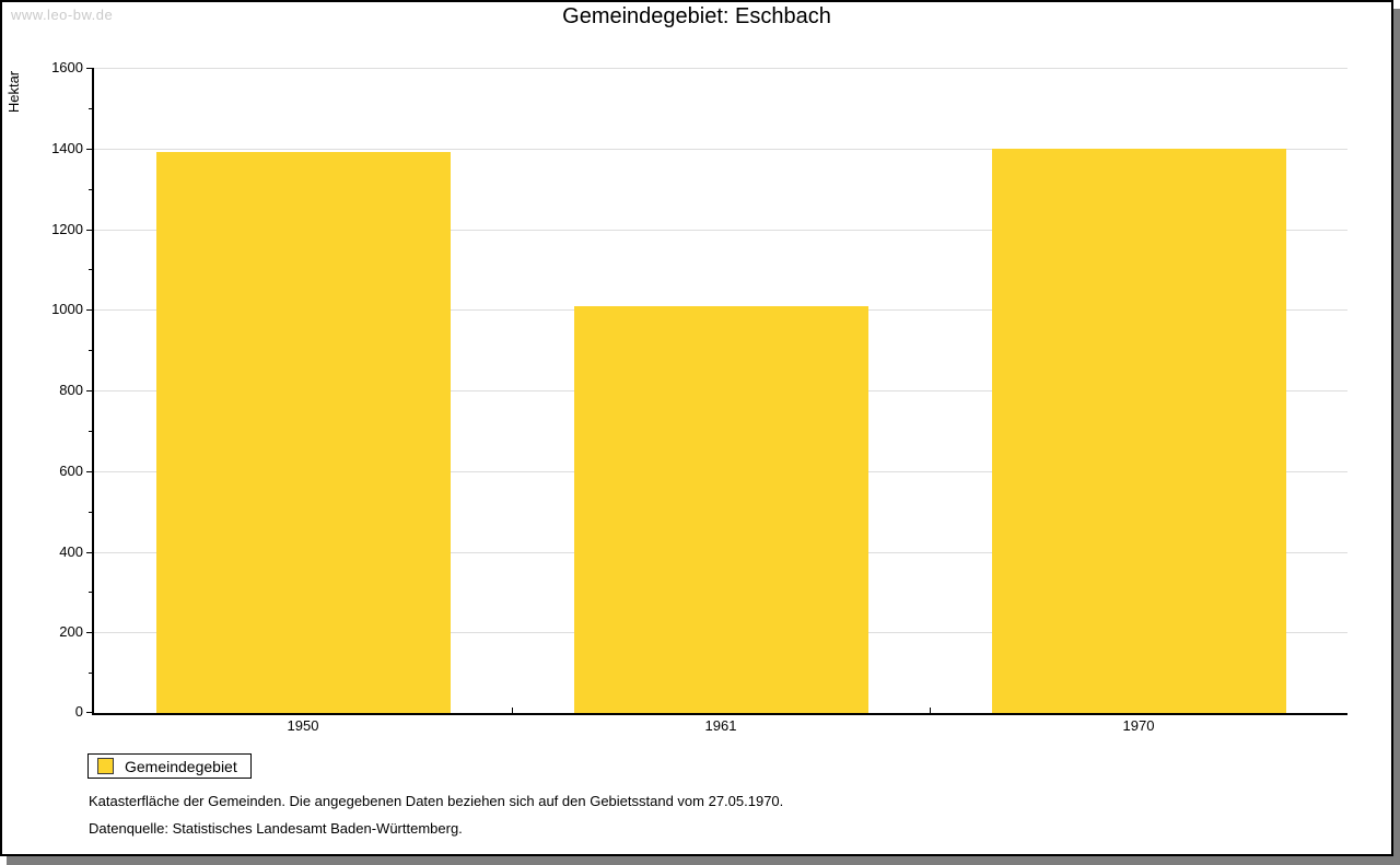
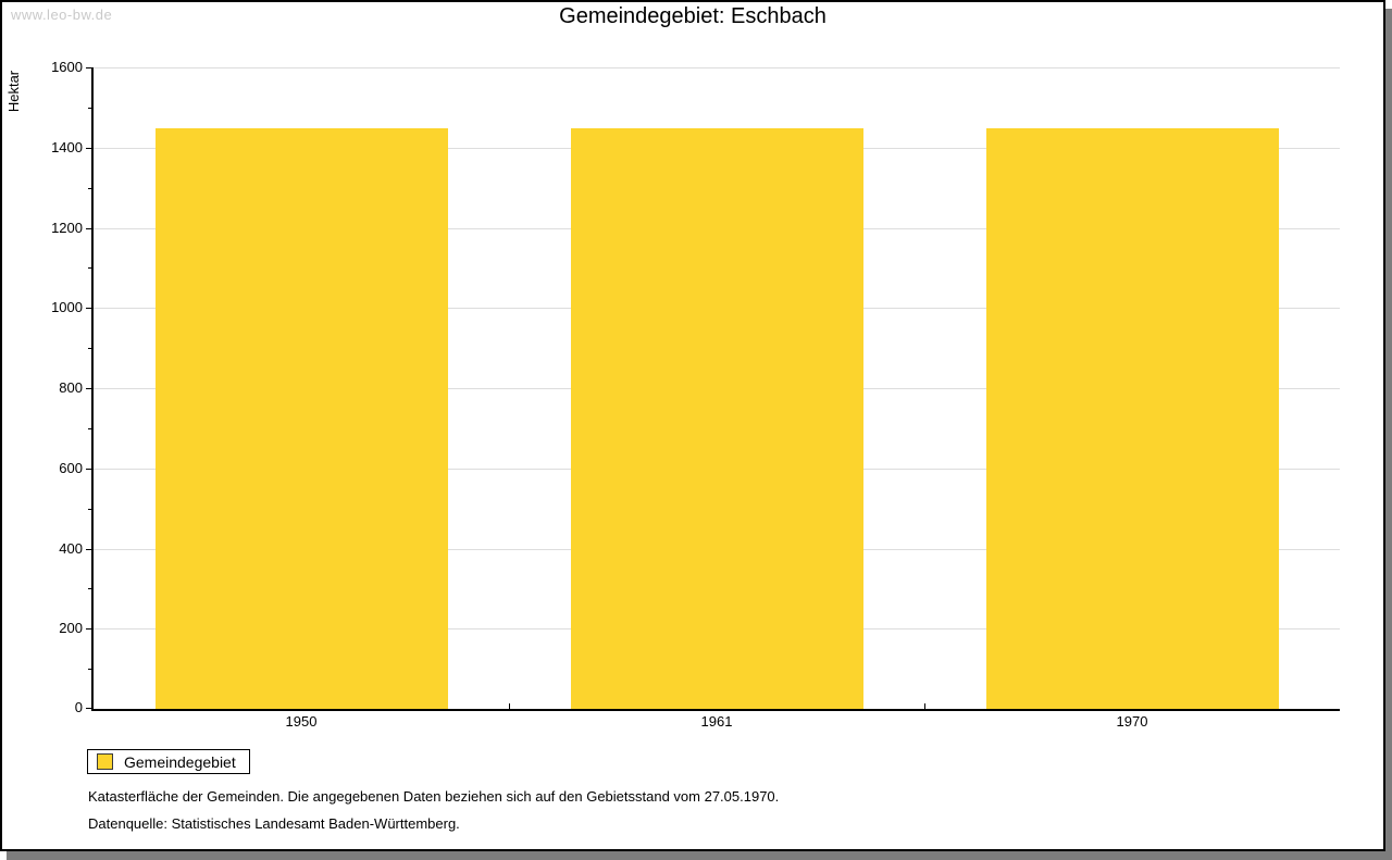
1950: 1390 -> 1450
1961: 1010 -> 1450
1970: 1400 -> 1450
